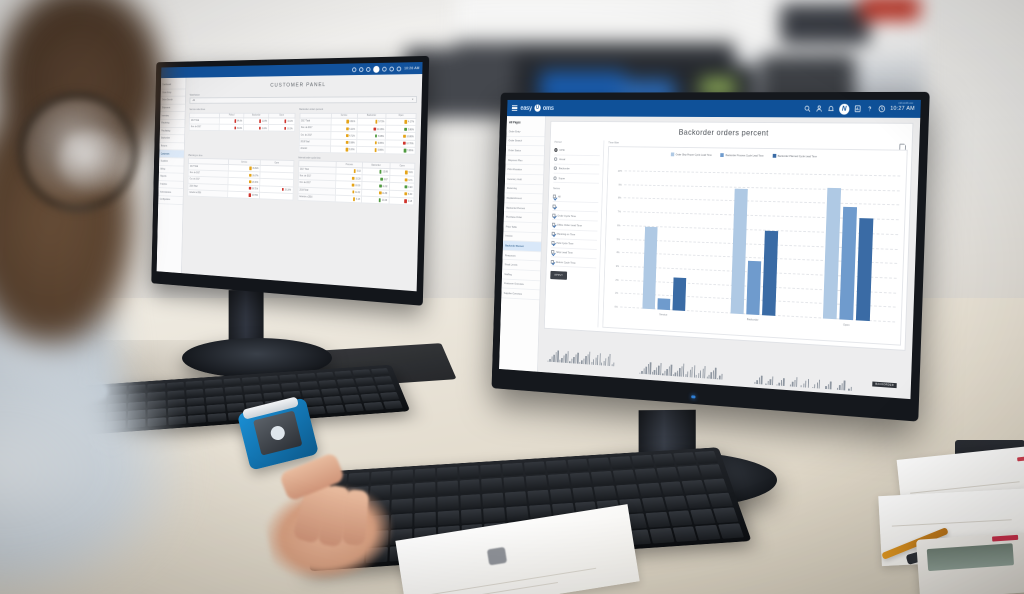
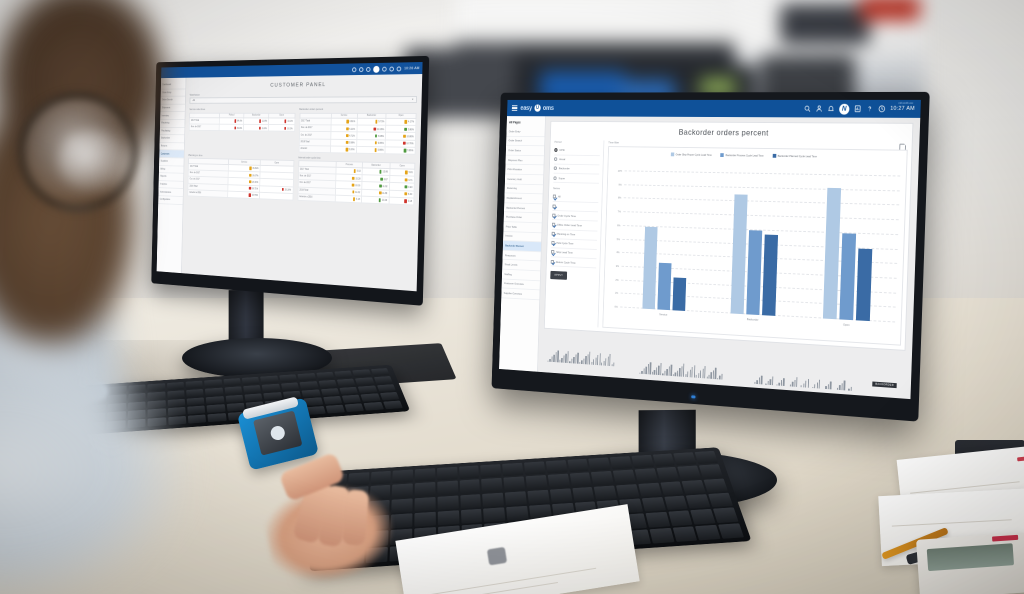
Backorder Process Cycle Lead Time/Service: 0.8% -> 3.4%
Order Ship Proper Cycle Lead Time/Backorder: 8.9% -> 8.5%
Backorder Process Cycle Lead Time/Backorder: 3.8% -> 6.0%
Backorder Planned Cycle Lead Time/Backorder: 6.0% -> 5.7%
Backorder Process Cycle Lead Time/Open: 7.8% -> 6.0%
Backorder Planned Cycle Lead Time/Open: 7.1% -> 5.0%
